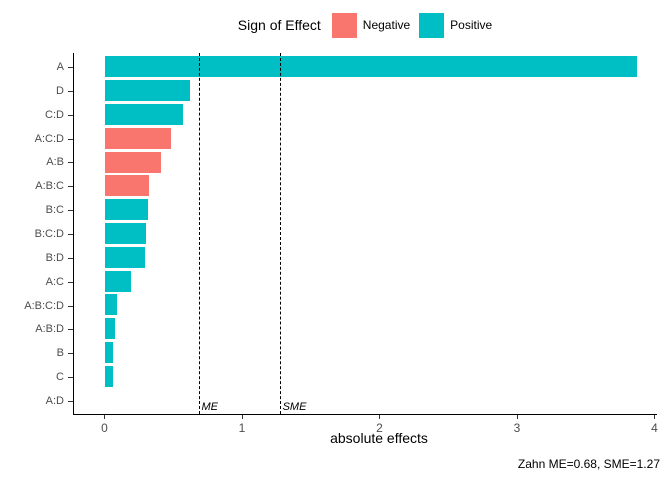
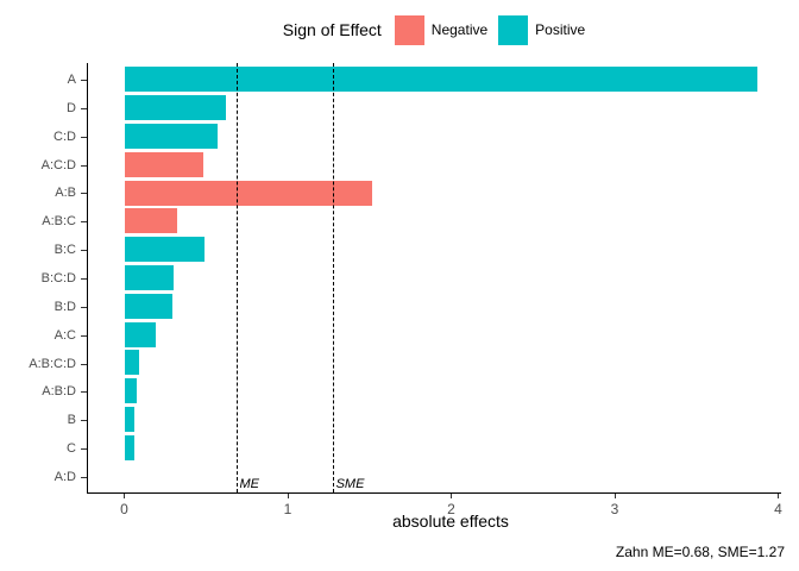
A:B: 0.41 -> 1.51
B:C: 0.31 -> 0.49
